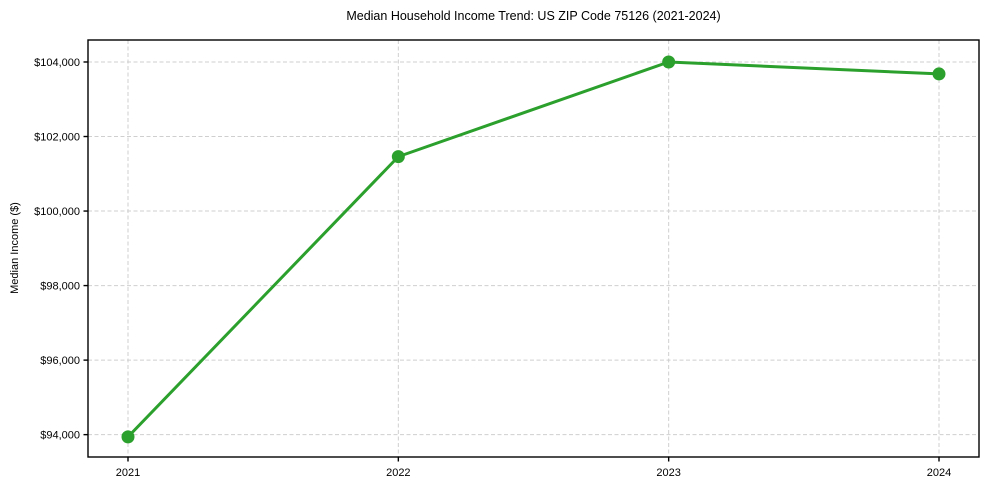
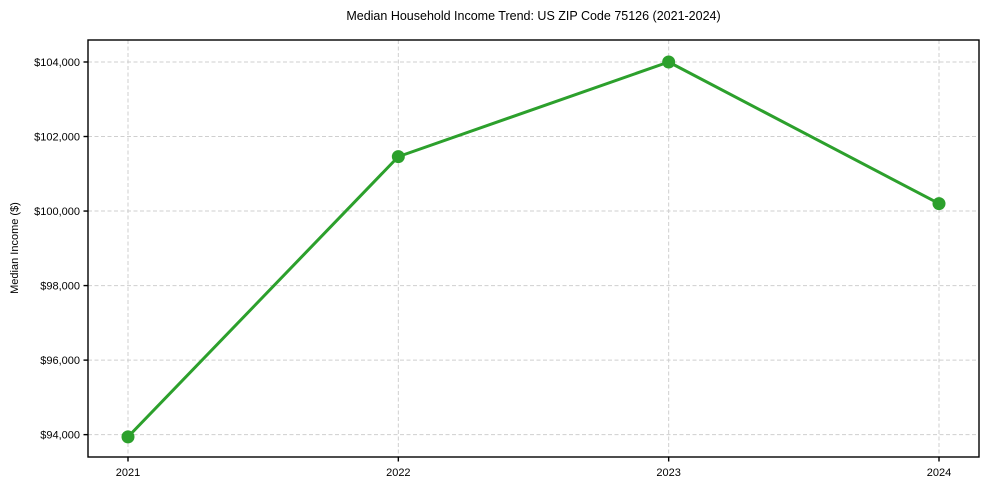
2024: $103700 -> $100200
